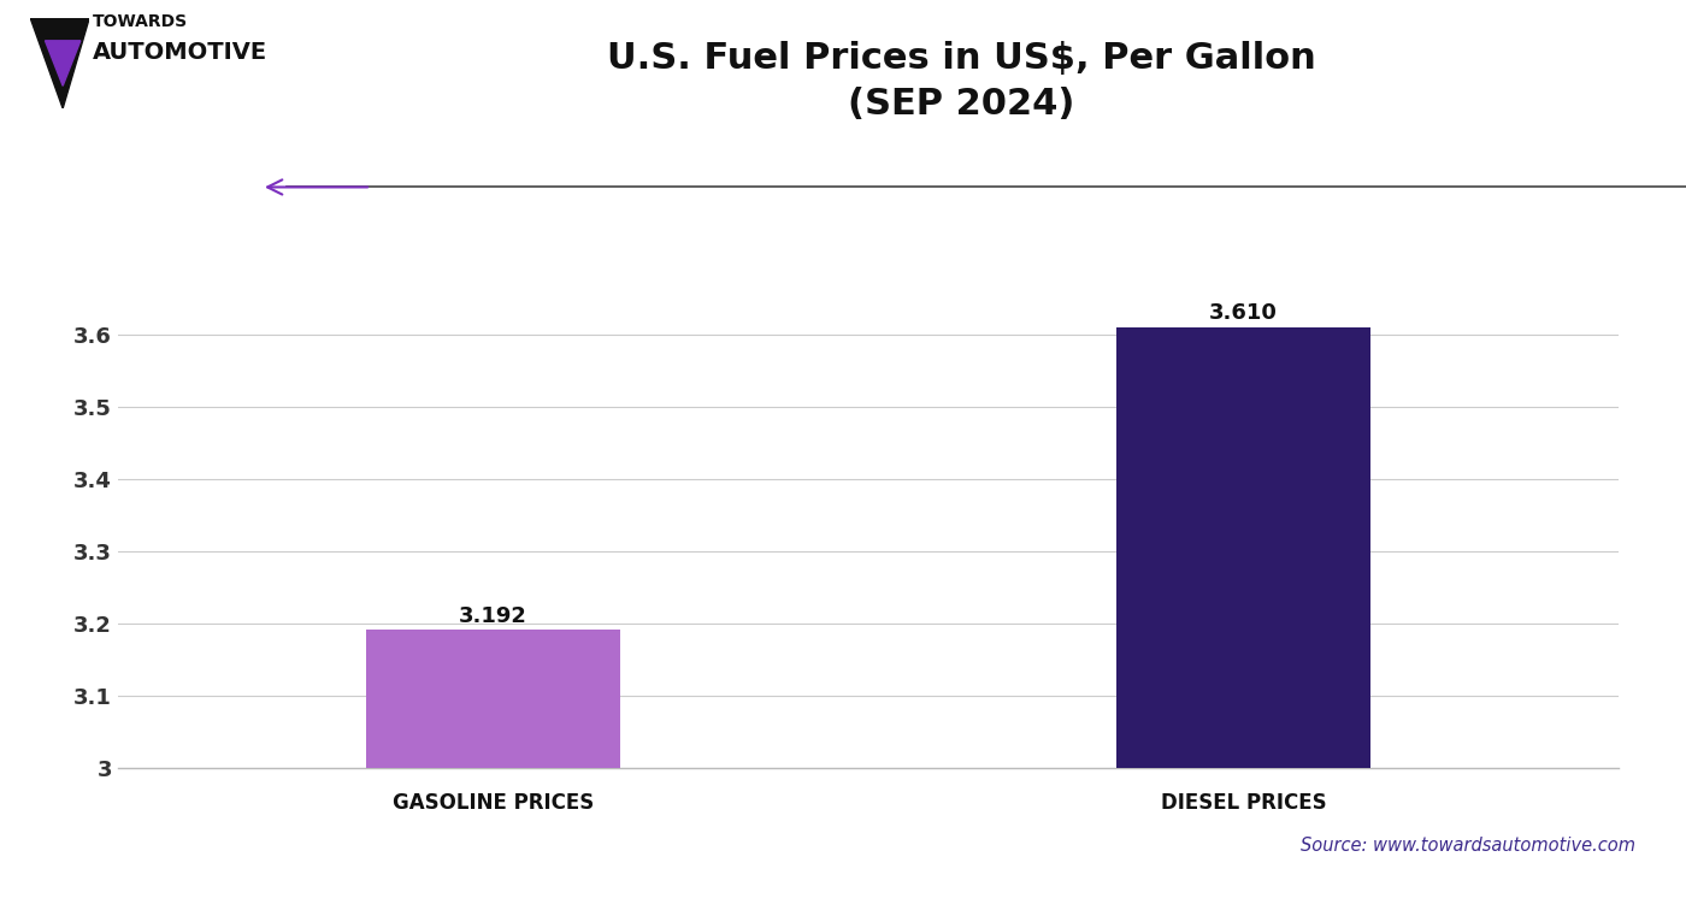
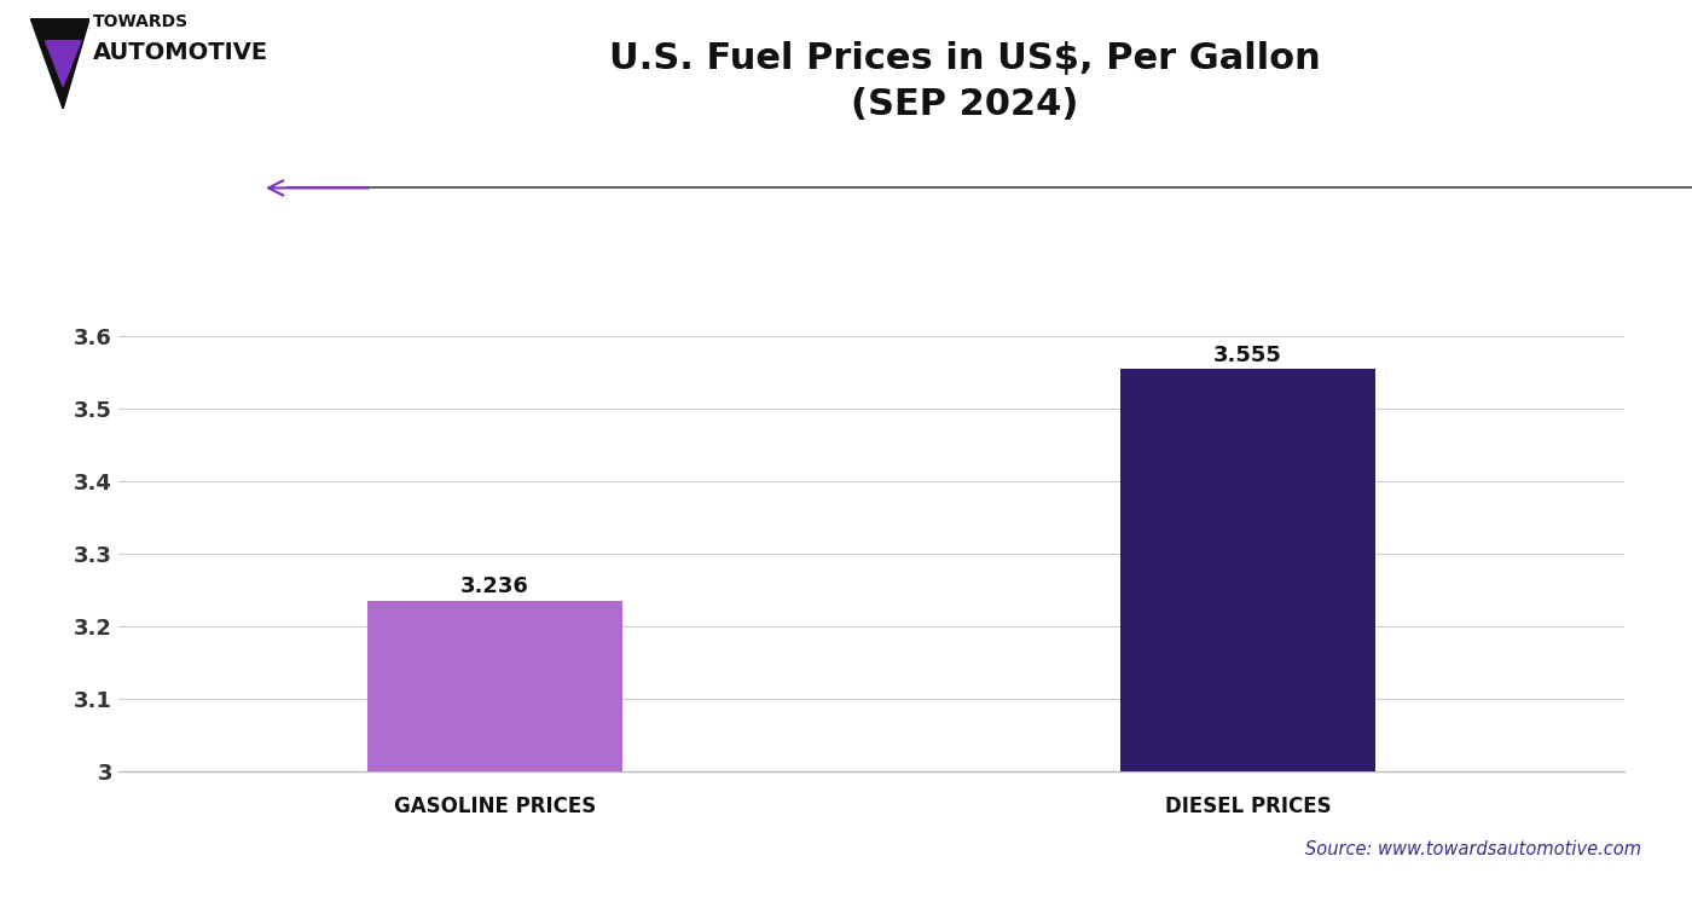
GASOLINE PRICES: 3.192 -> 3.236
DIESEL PRICES: 3.610 -> 3.555
